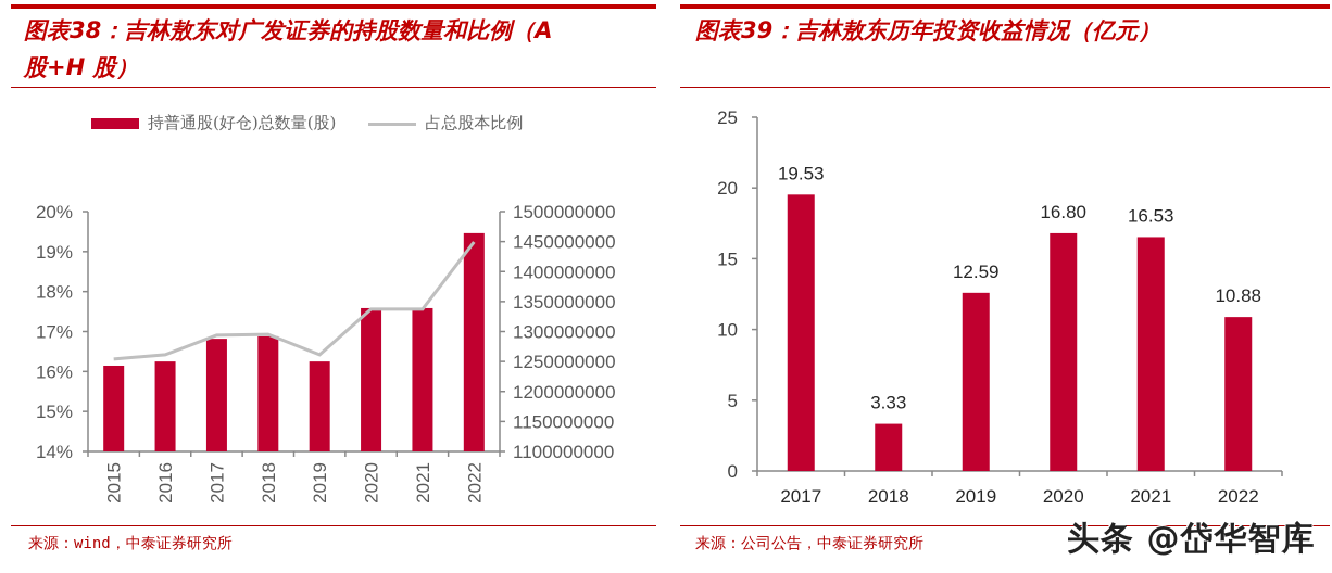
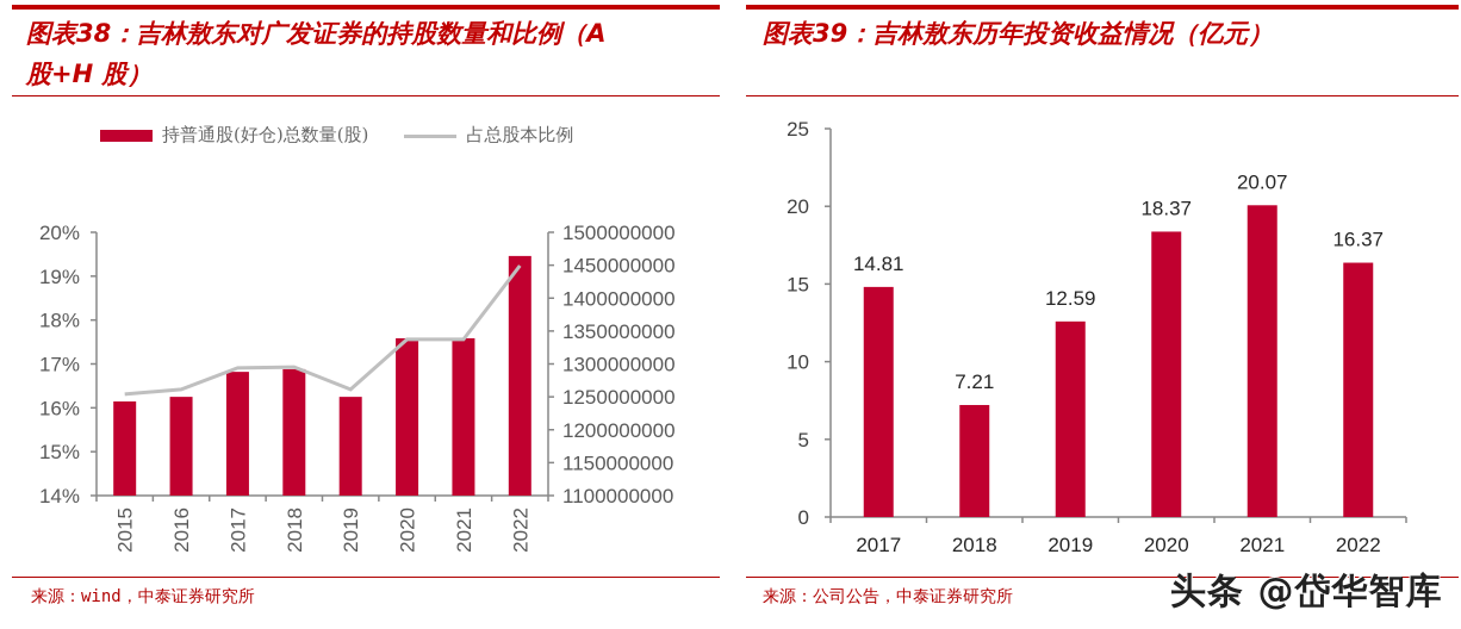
图表39：吉林敖东历年投资收益情况（亿元）/2017: 19.53 -> 14.81
图表39：吉林敖东历年投资收益情况（亿元）/2018: 3.33 -> 7.21
图表39：吉林敖东历年投资收益情况（亿元）/2020: 16.80 -> 18.37
图表39：吉林敖东历年投资收益情况（亿元）/2021: 16.53 -> 20.07
图表39：吉林敖东历年投资收益情况（亿元）/2022: 10.88 -> 16.37
